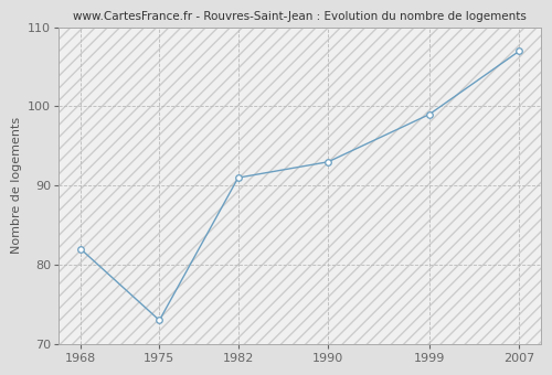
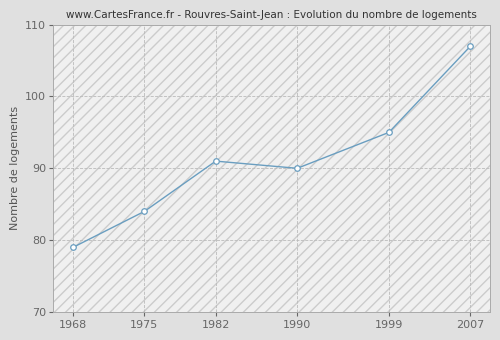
1968: 82 -> 79
1975: 73 -> 84
1990: 93 -> 90
1999: 99 -> 95
